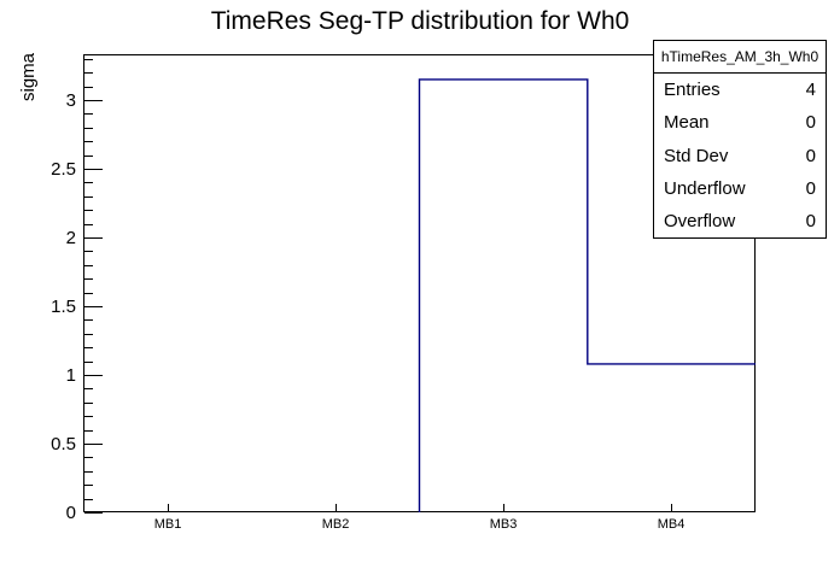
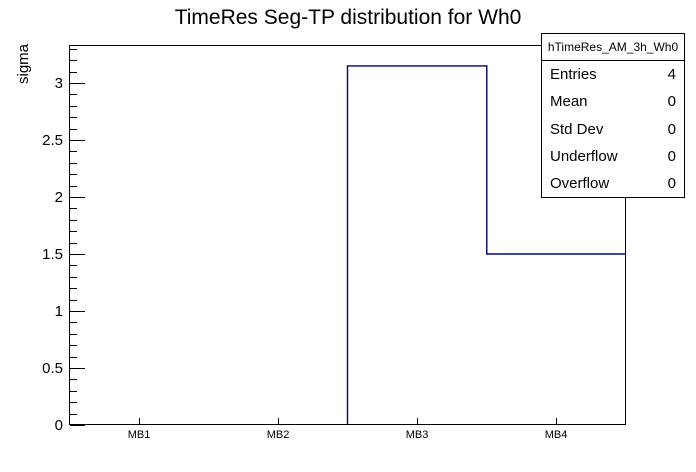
MB4: 1.08 -> 1.50
